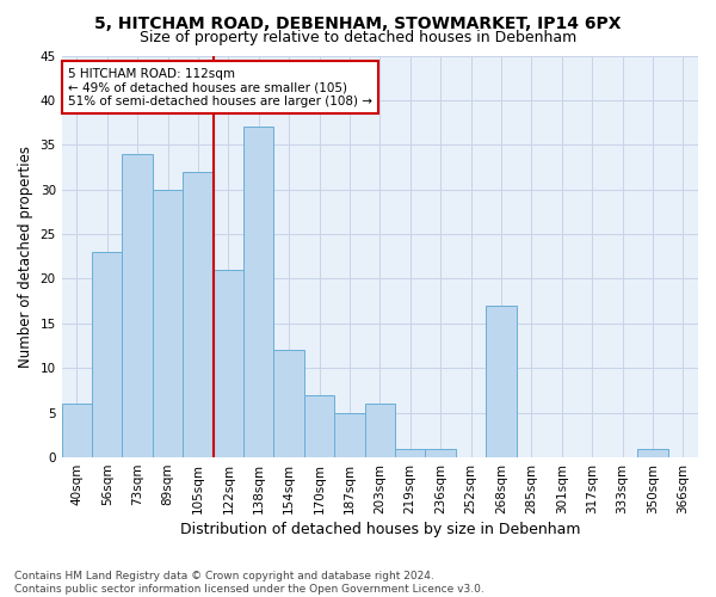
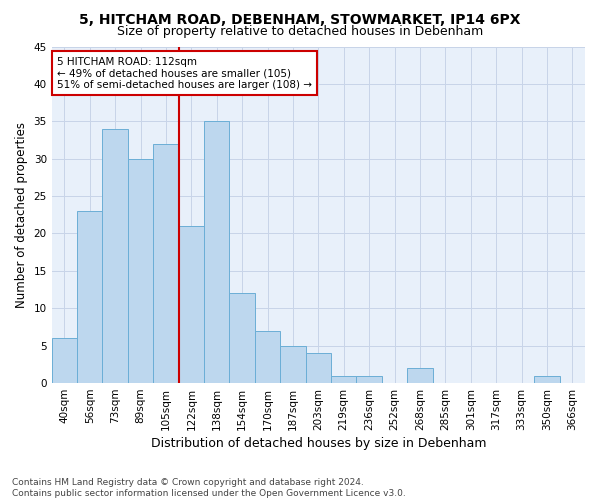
138sqm: 37 -> 35
203sqm: 6 -> 4
268sqm: 17 -> 2
